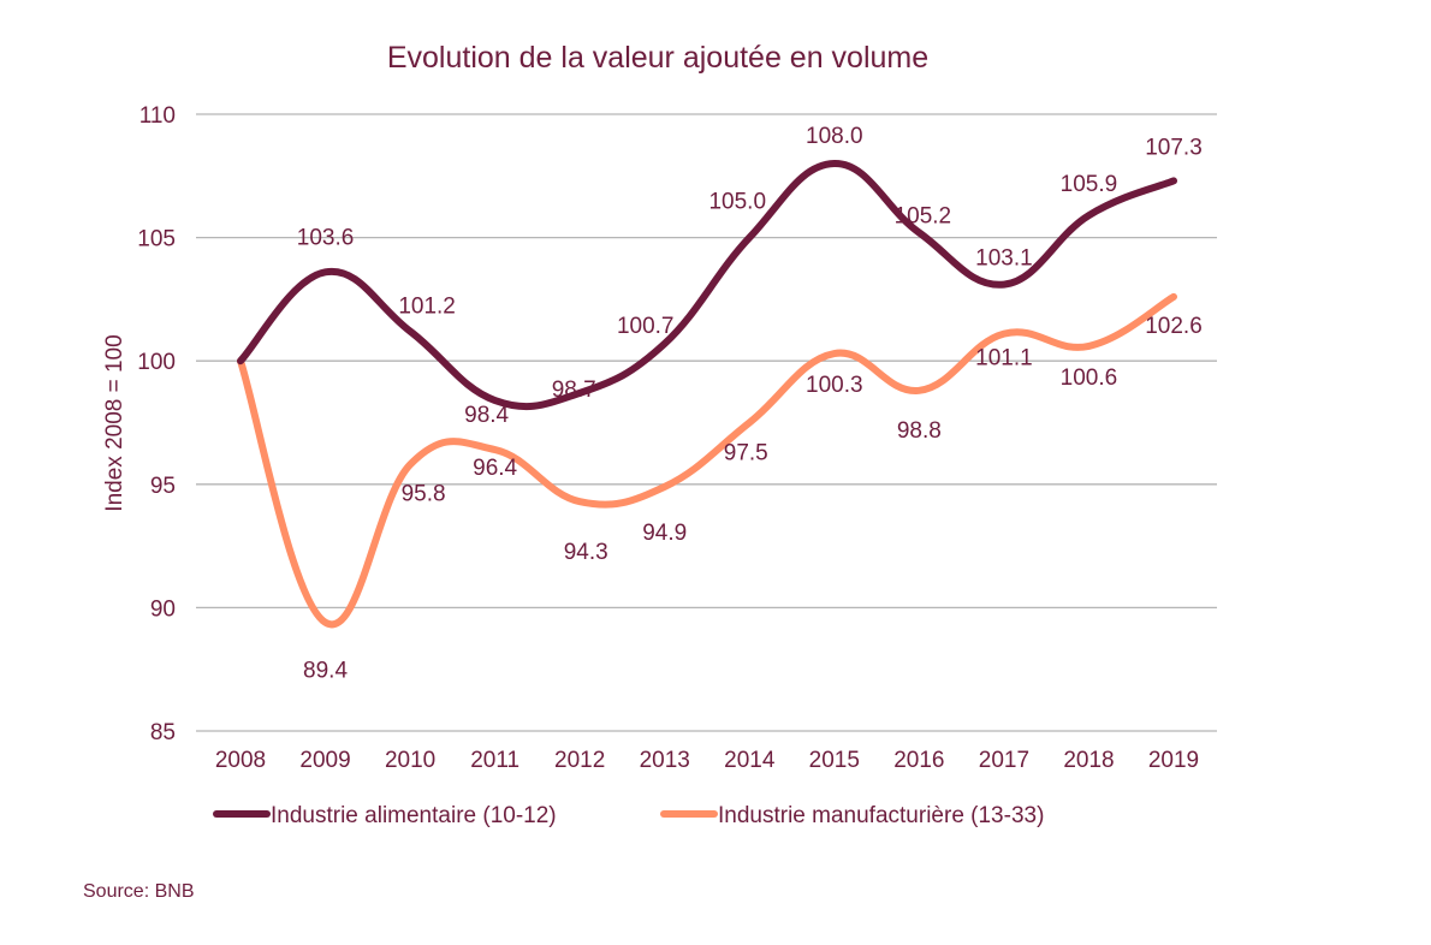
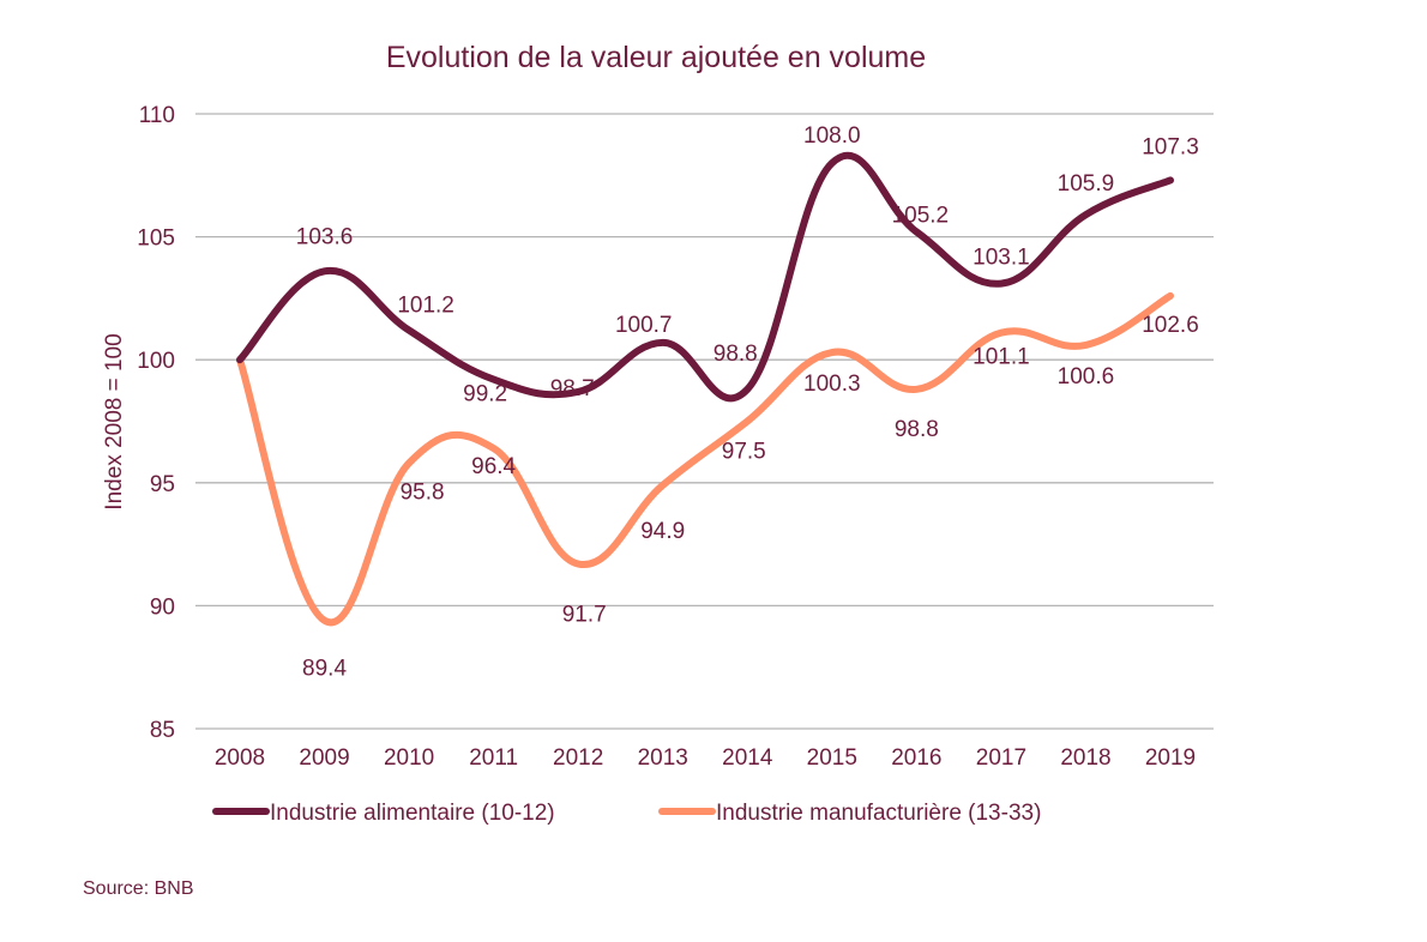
Industrie alimentaire (10-12)/2011: 98.4 -> 99.2
Industrie manufacturière (13-33)/2012: 94.3 -> 91.7
Industrie alimentaire (10-12)/2014: 105.0 -> 98.8
